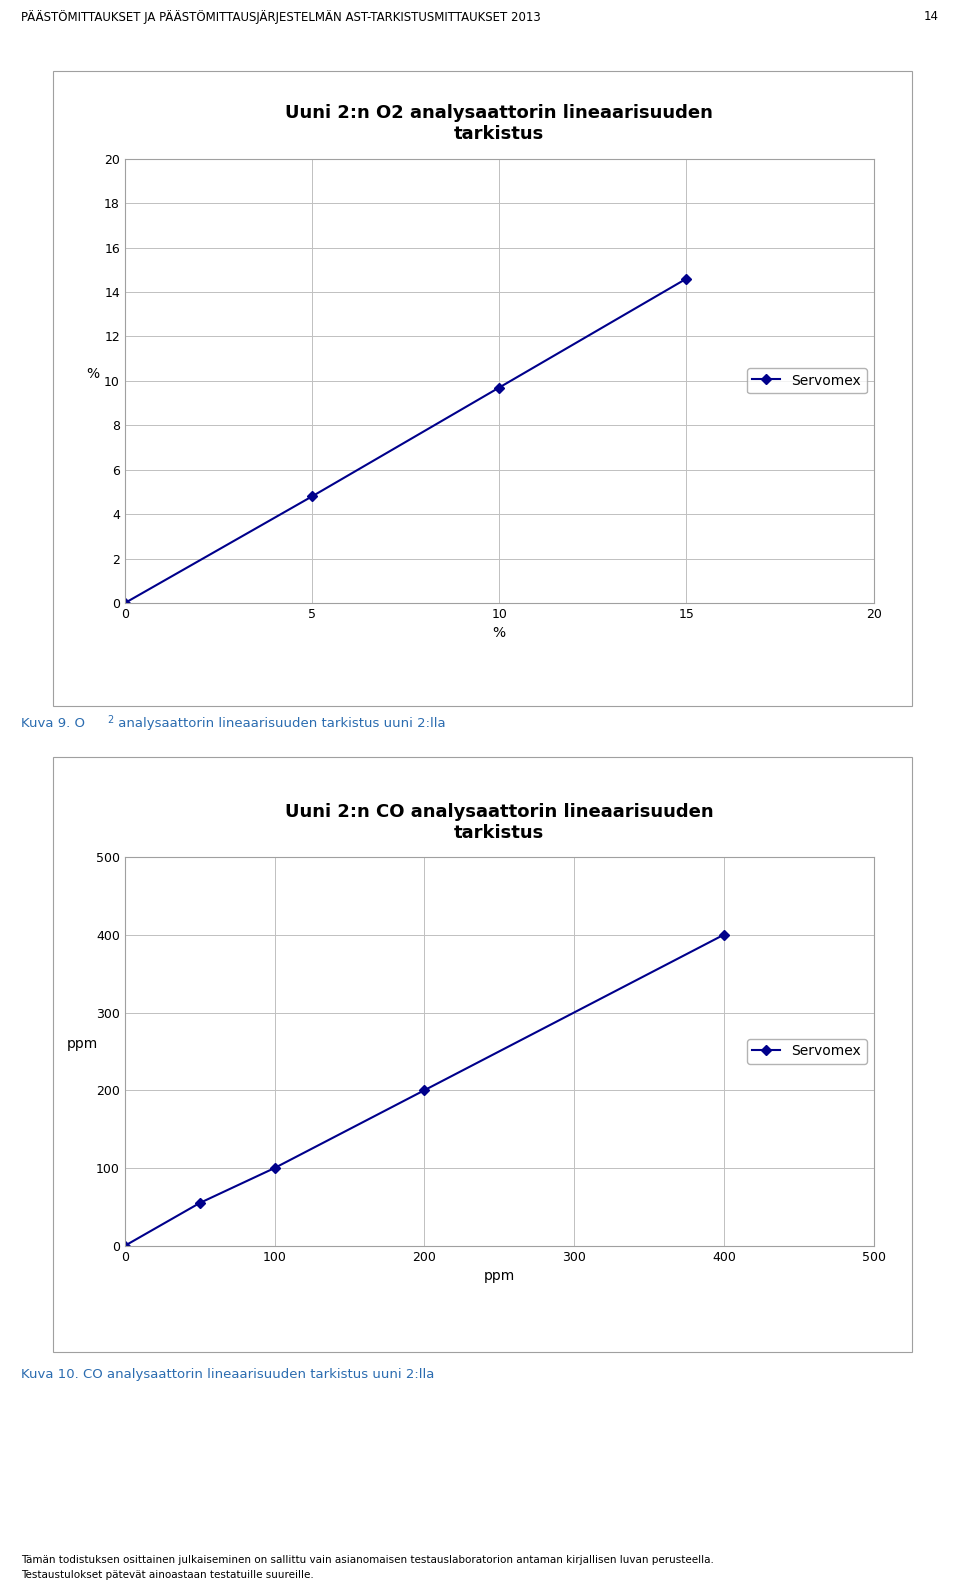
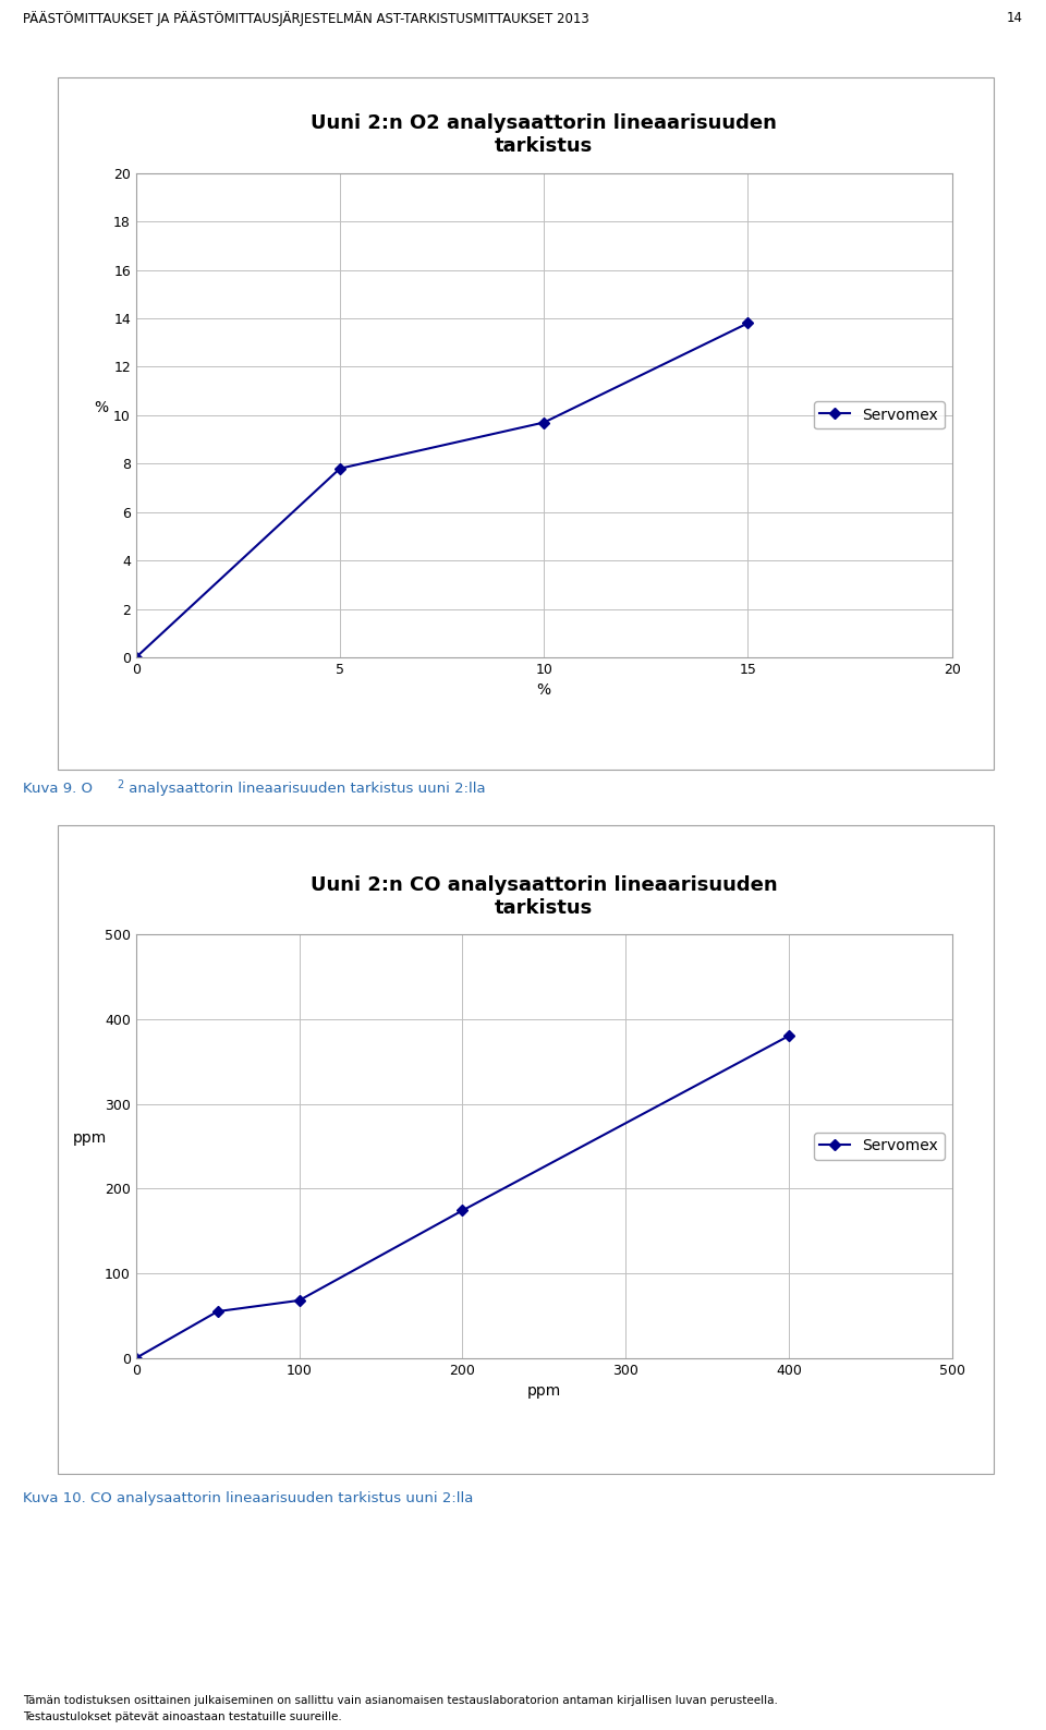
Uuni 2:n O2 analysaattorin lineaarisuuden tarkistus/5: 4.8 -> 7.8
Uuni 2:n O2 analysaattorin lineaarisuuden tarkistus/15: 14.6 -> 13.8
Uuni 2:n CO analysaattorin lineaarisuuden tarkistus/100: 100 -> 68
Uuni 2:n CO analysaattorin lineaarisuuden tarkistus/200: 200 -> 174
Uuni 2:n CO analysaattorin lineaarisuuden tarkistus/400: 400 -> 380
